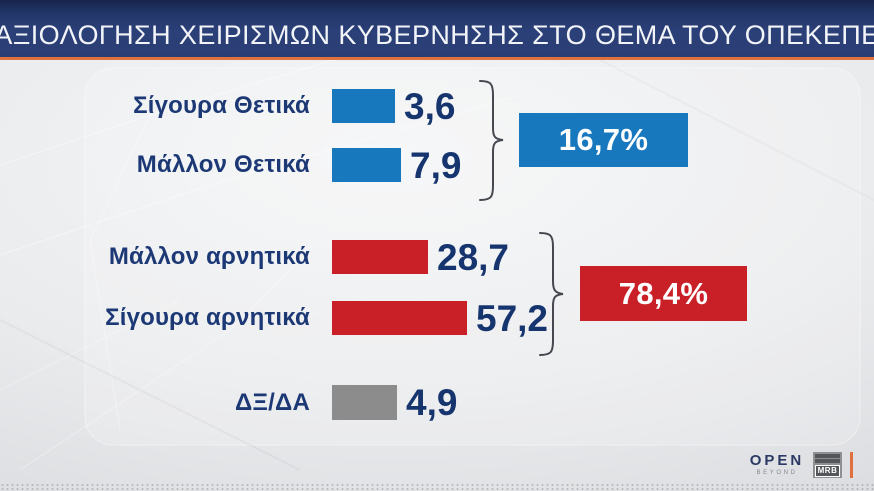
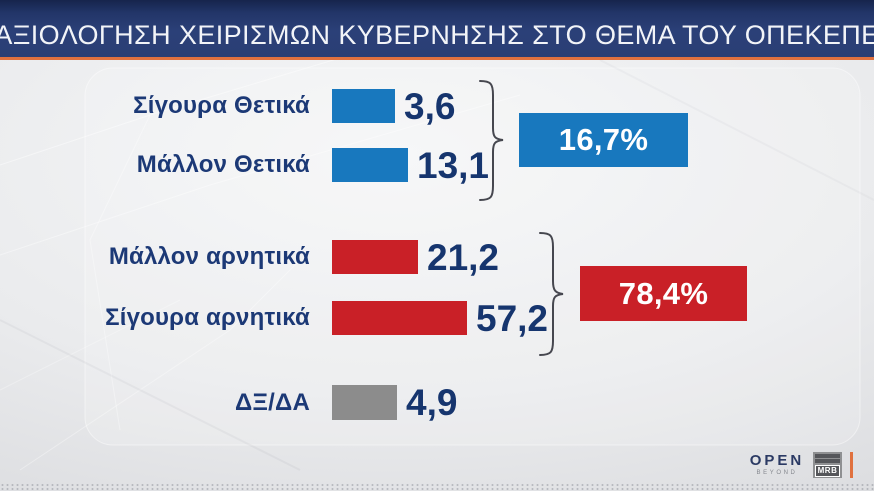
Μάλλον Θετικά: 7,9 -> 13,1
Μάλλον αρνητικά: 28,7 -> 21,2
